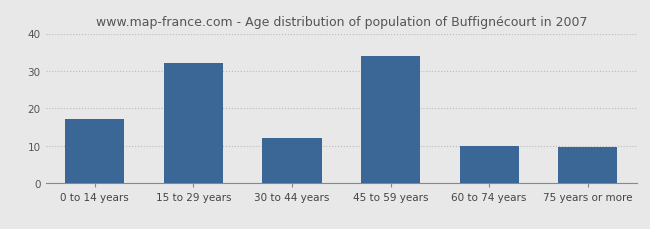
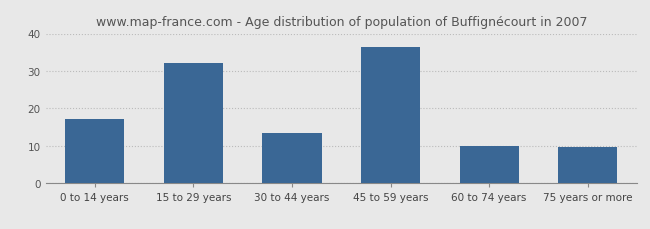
30 to 44 years: 12.0 -> 13.5
45 to 59 years: 34.0 -> 36.5
